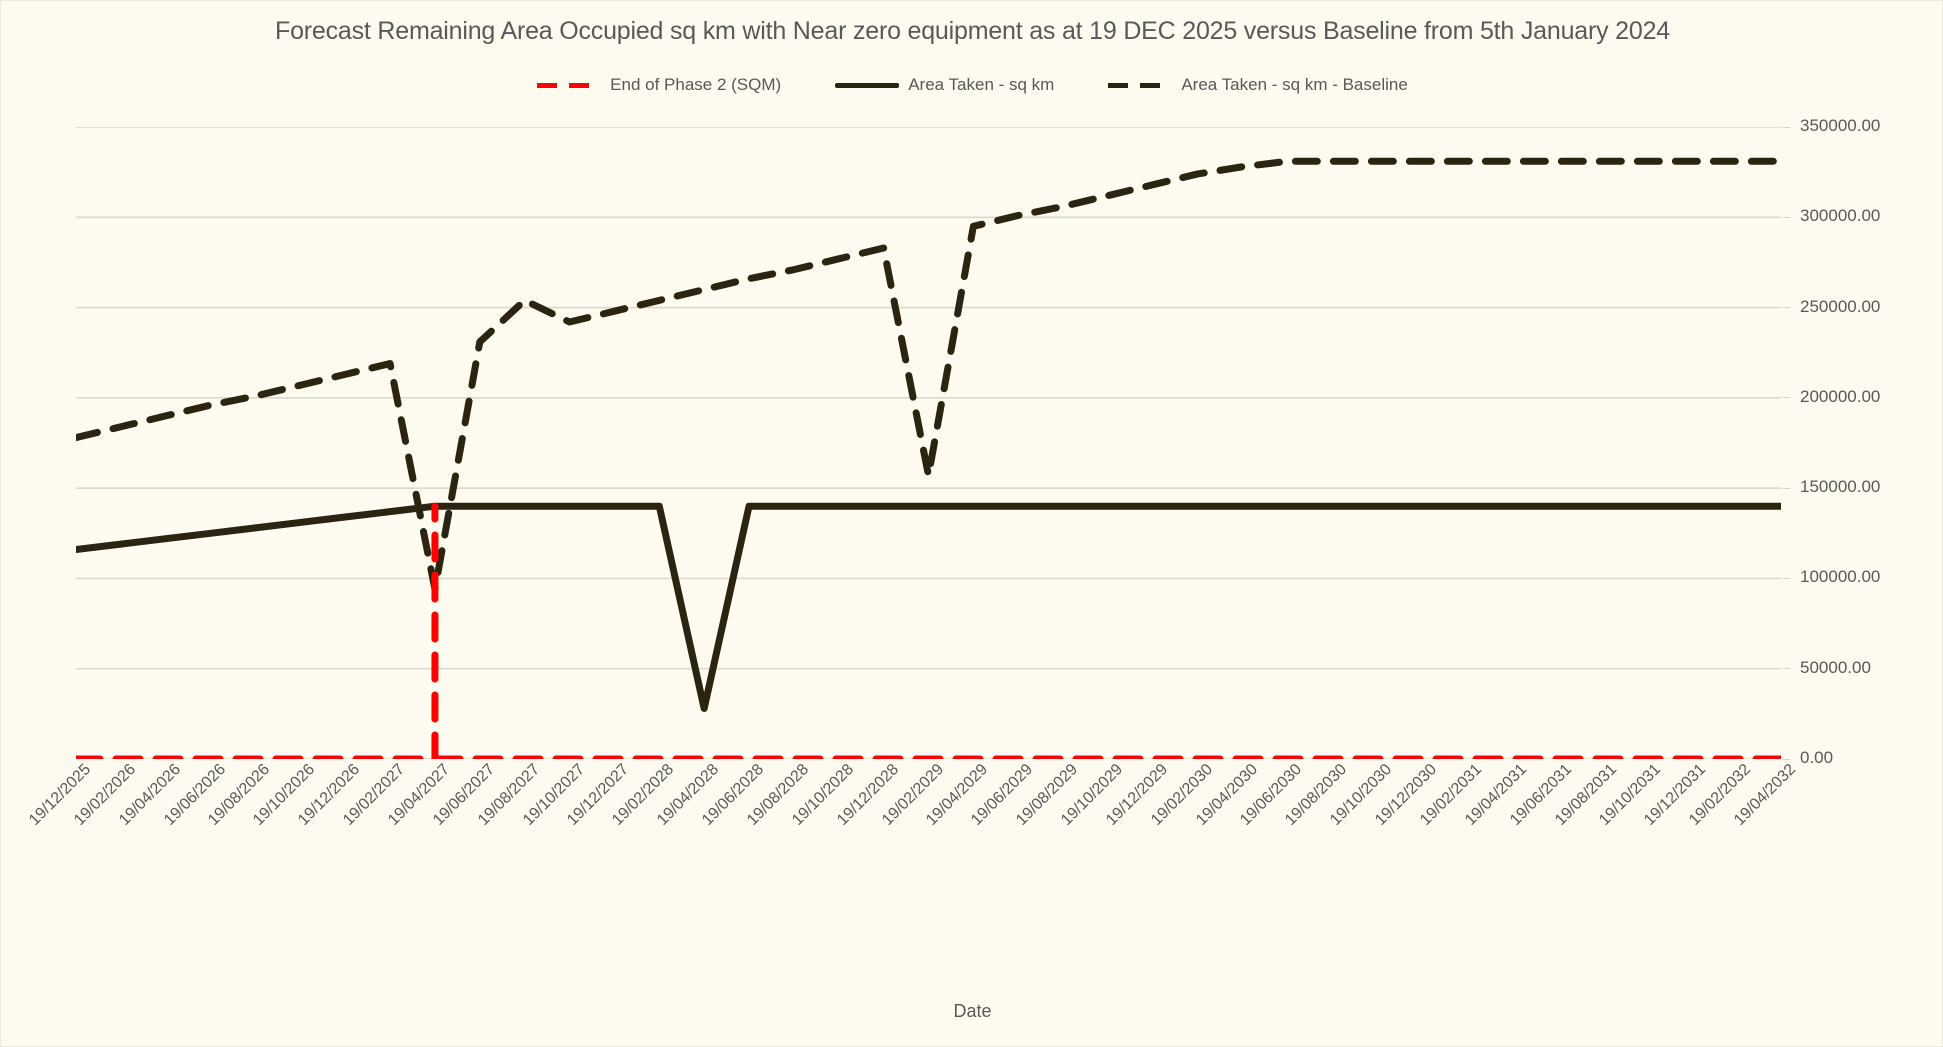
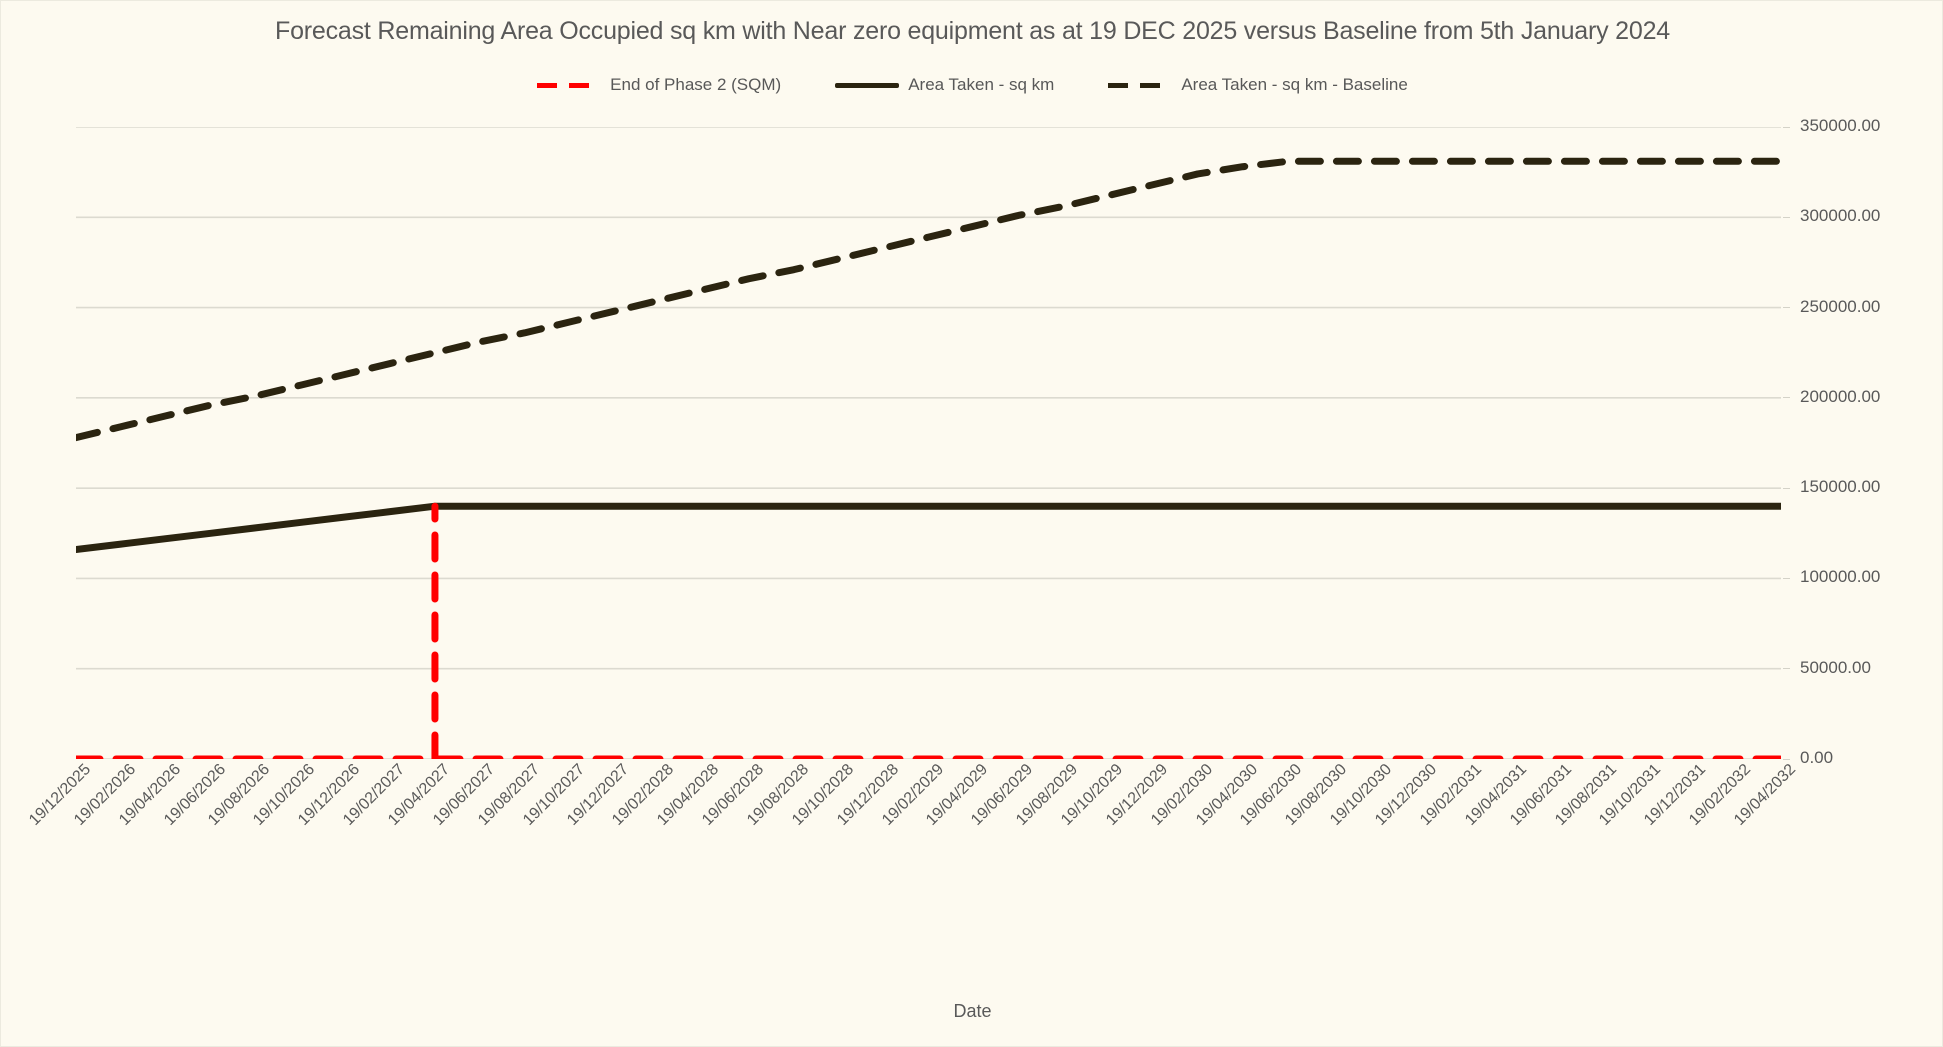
Area Taken - sq km - Baseline/19/04/2027: 94000 -> 225000
Area Taken - sq km - Baseline/19/08/2027: 254000 -> 236000
Area Taken - sq km/19/04/2028: 28000 -> 140000
Area Taken - sq km - Baseline/19/02/2029: 157000 -> 289000
